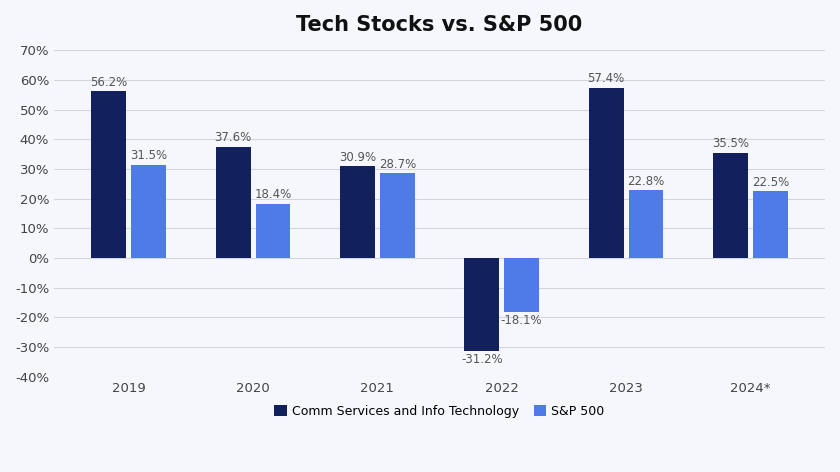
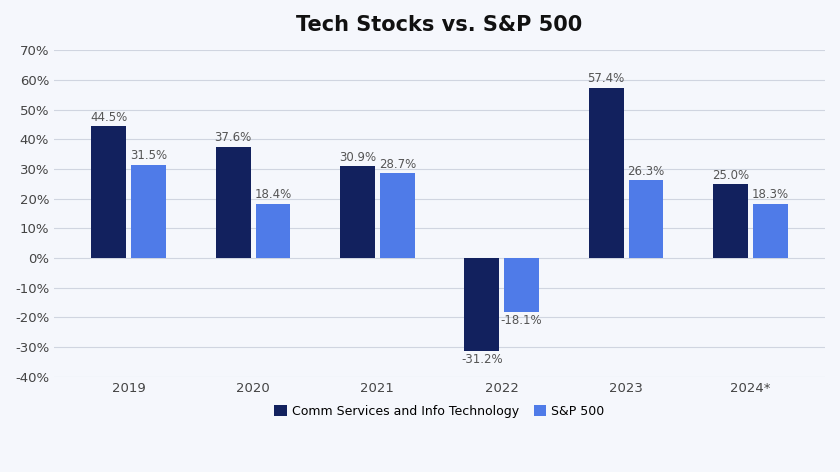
Comm Services and Info Technology/2019: 56.2% -> 44.5%
S&P 500/2023: 22.8% -> 26.3%
Comm Services and Info Technology/2024*: 35.5% -> 25.0%
S&P 500/2024*: 22.5% -> 18.3%
